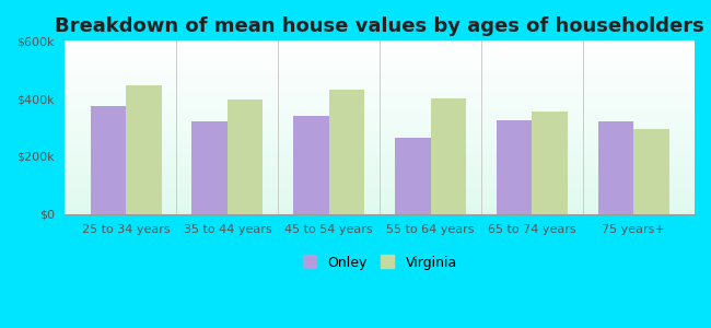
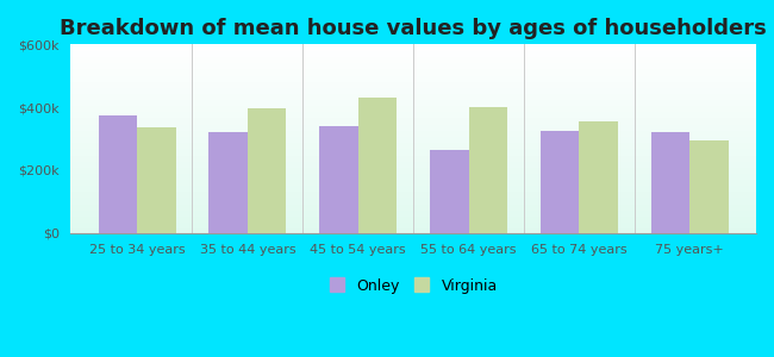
Virginia/25 to 34 years: $445k -> $335k
